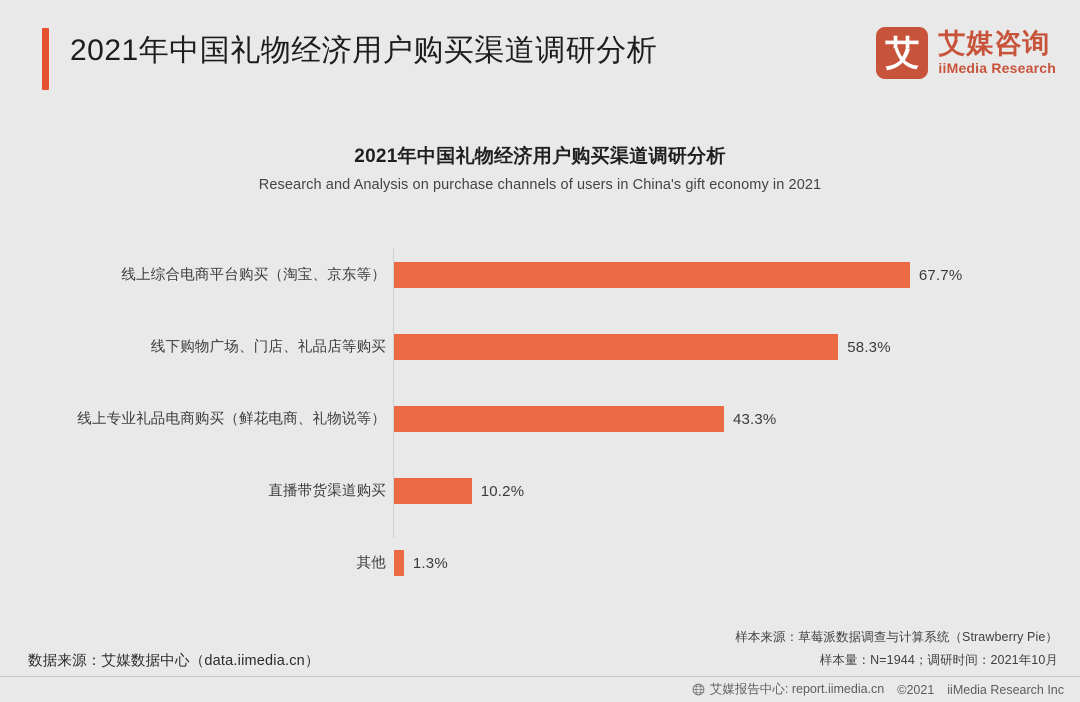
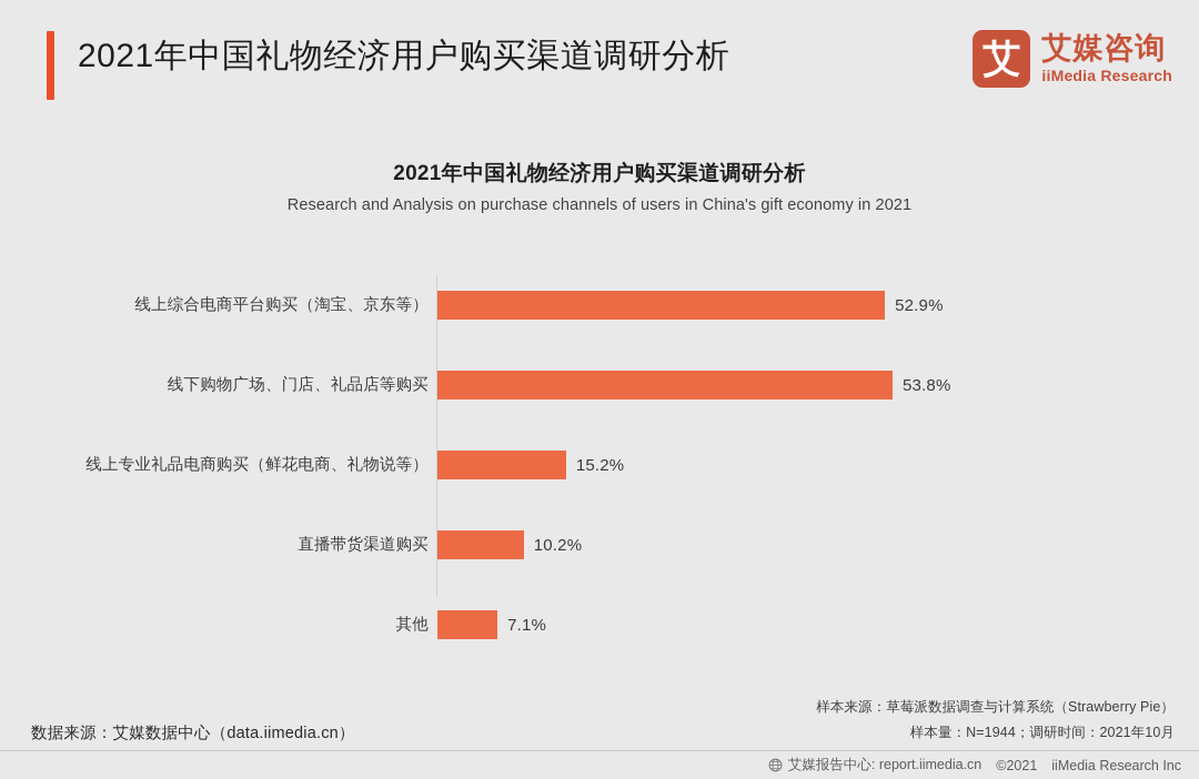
线上综合电商平台购买（淘宝、京东等）: 67.7% -> 52.9%
线下购物广场、门店、礼品店等购买: 58.3% -> 53.8%
线上专业礼品电商购买（鲜花电商、礼物说等）: 43.3% -> 15.2%
其他: 1.3% -> 7.1%
